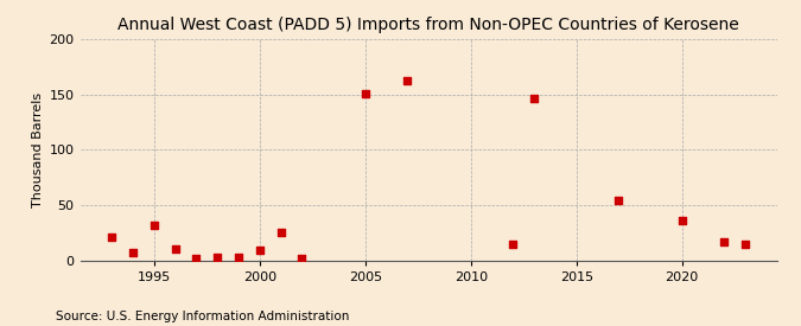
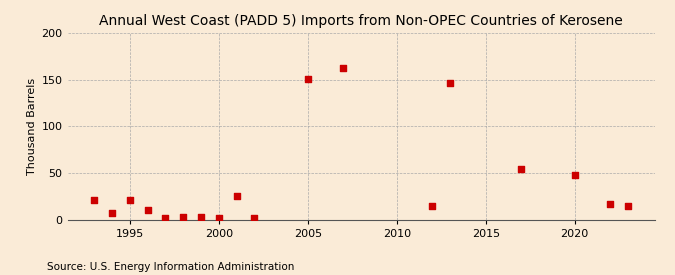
1995: 32 -> 21
2000: 10 -> 2
2020: 36 -> 48
